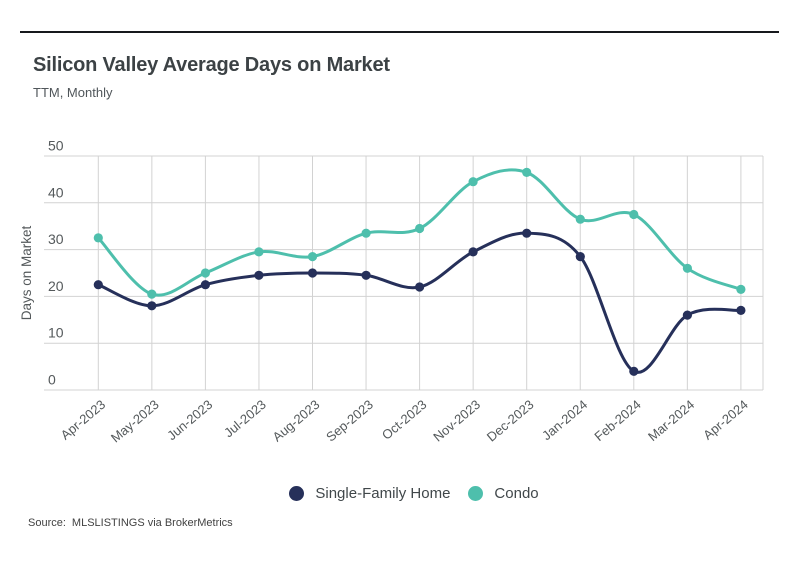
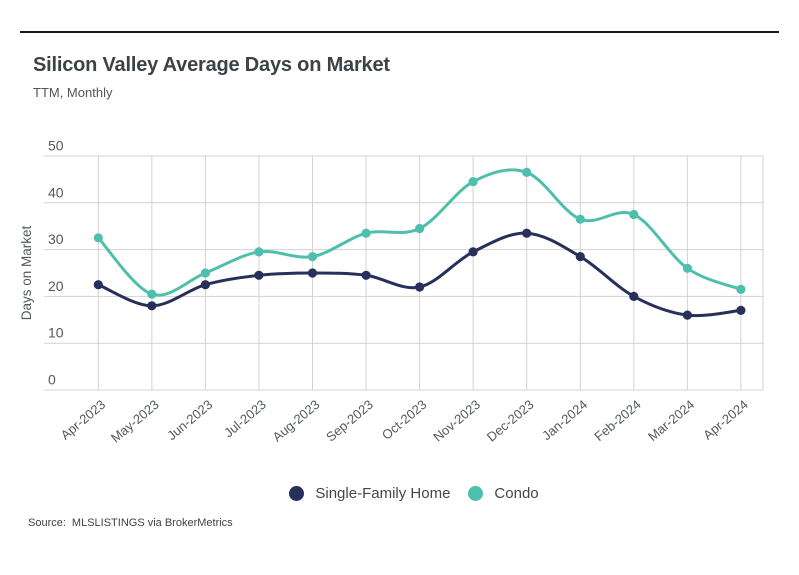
Single-Family Home/Feb-2024: 4 -> 20
